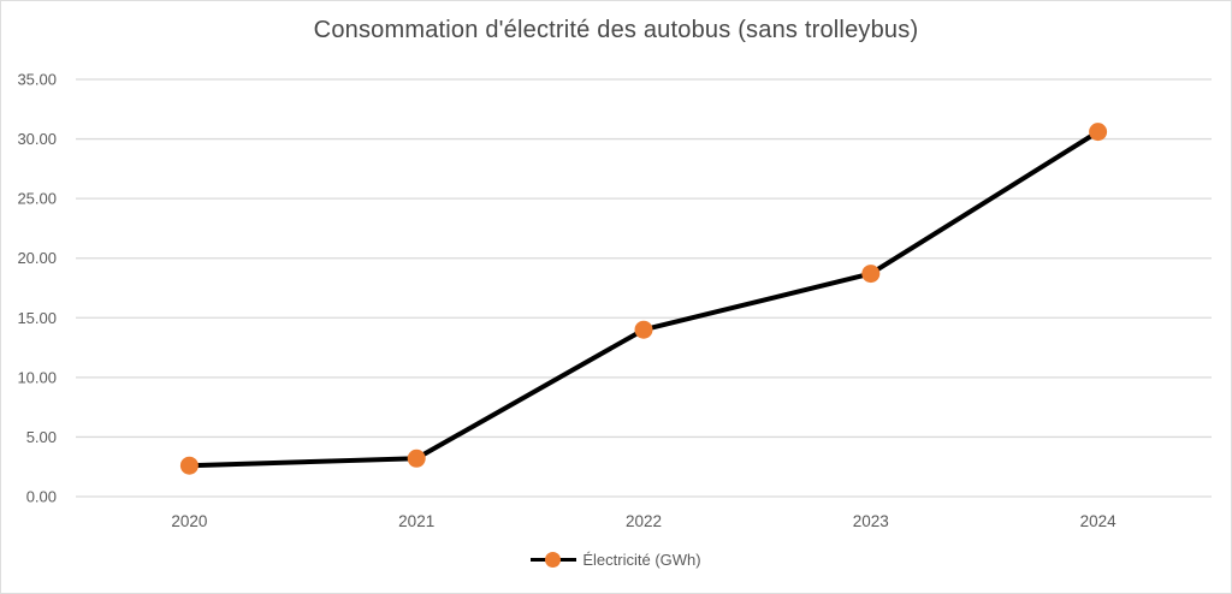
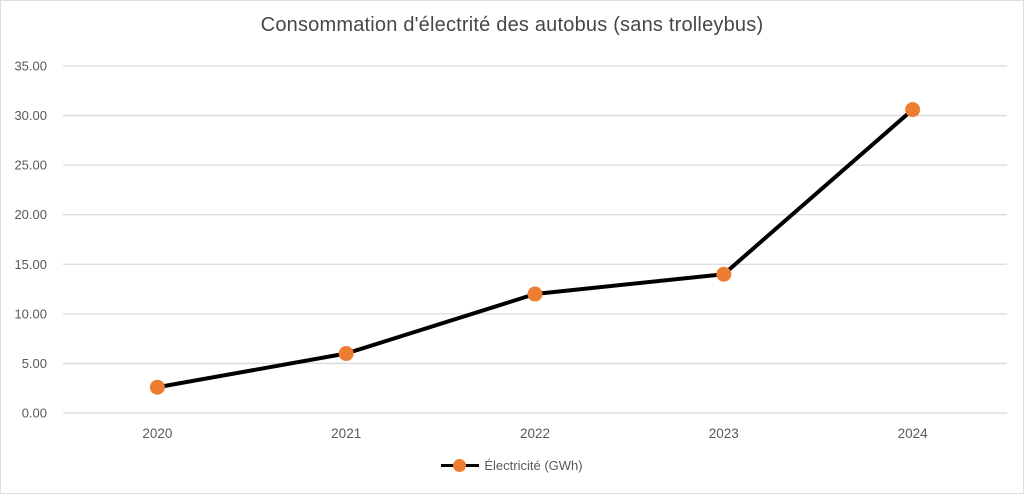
2021: 3 -> 6
2022: 14 -> 12
2023: 19 -> 14
